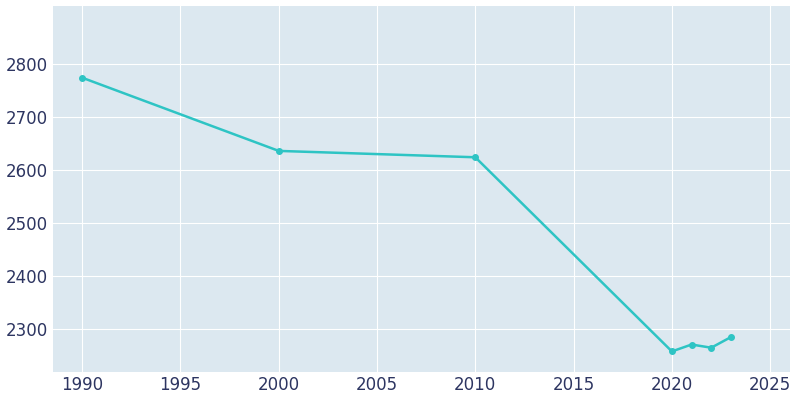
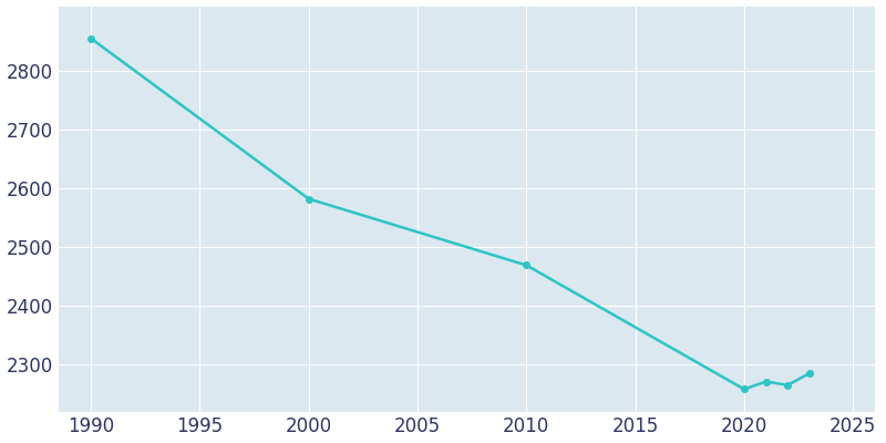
1990: 2774 -> 2855
2000: 2636 -> 2582
2010: 2624 -> 2469
